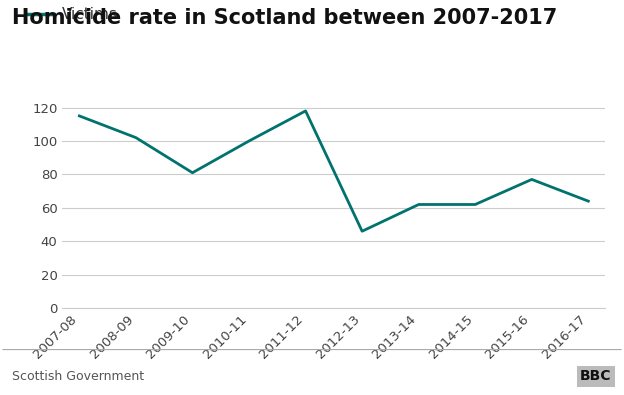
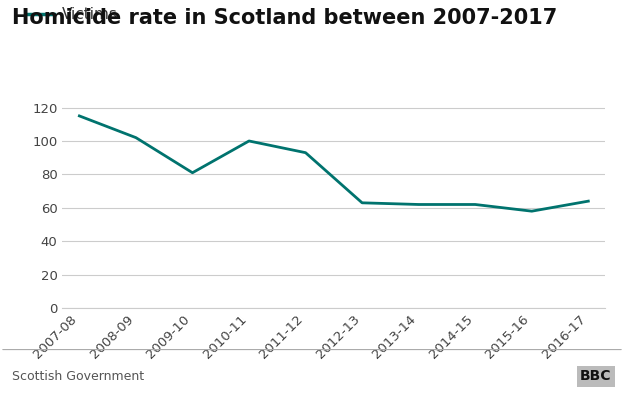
2011-12: 118 -> 93
2012-13: 46 -> 63
2015-16: 77 -> 58
